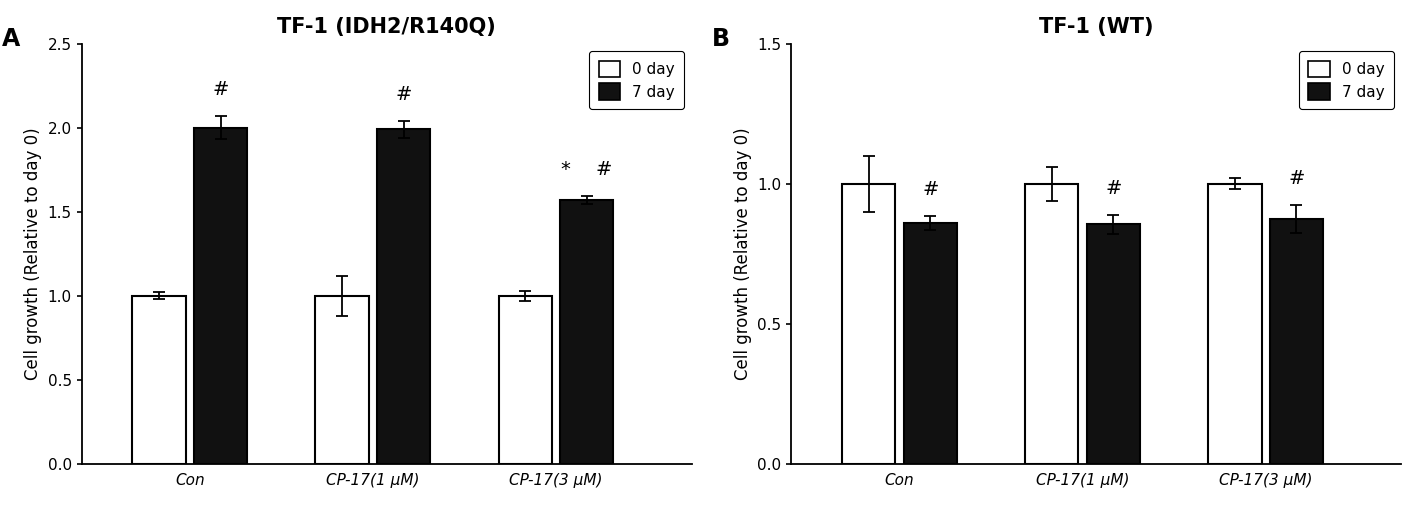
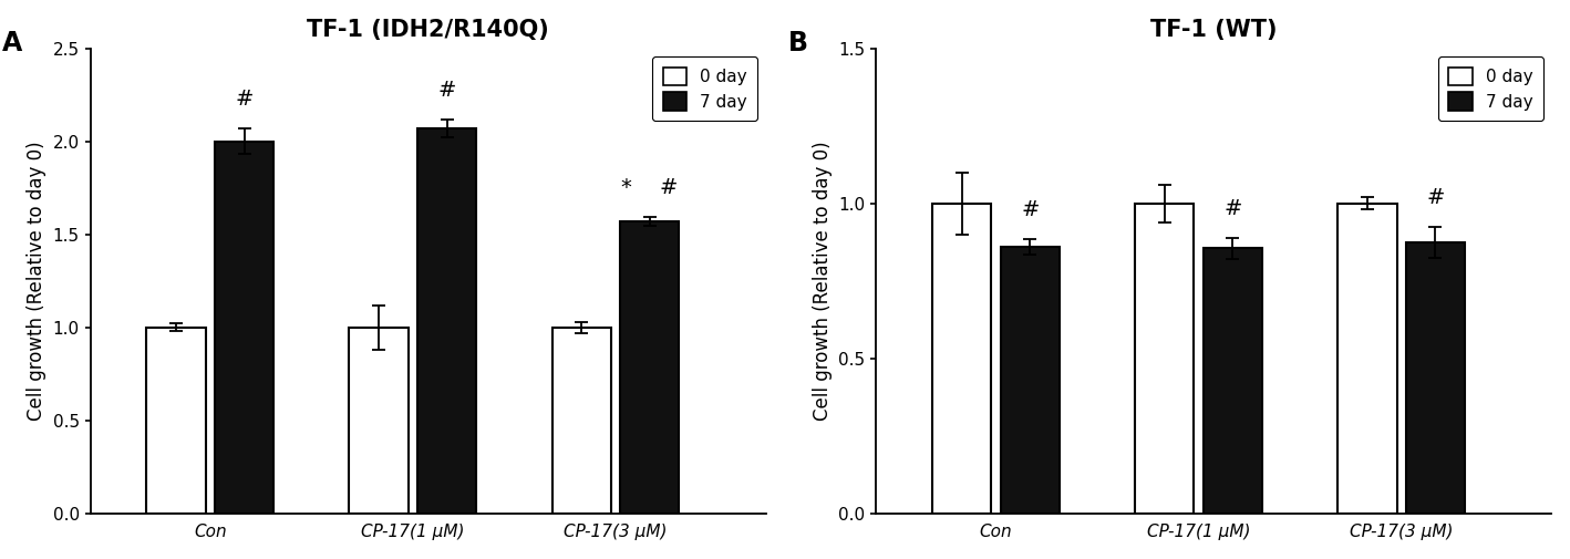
TF-1 (IDH2/R140Q)/7 day/CP-17(1 μM): 1.99 -> 2.07
